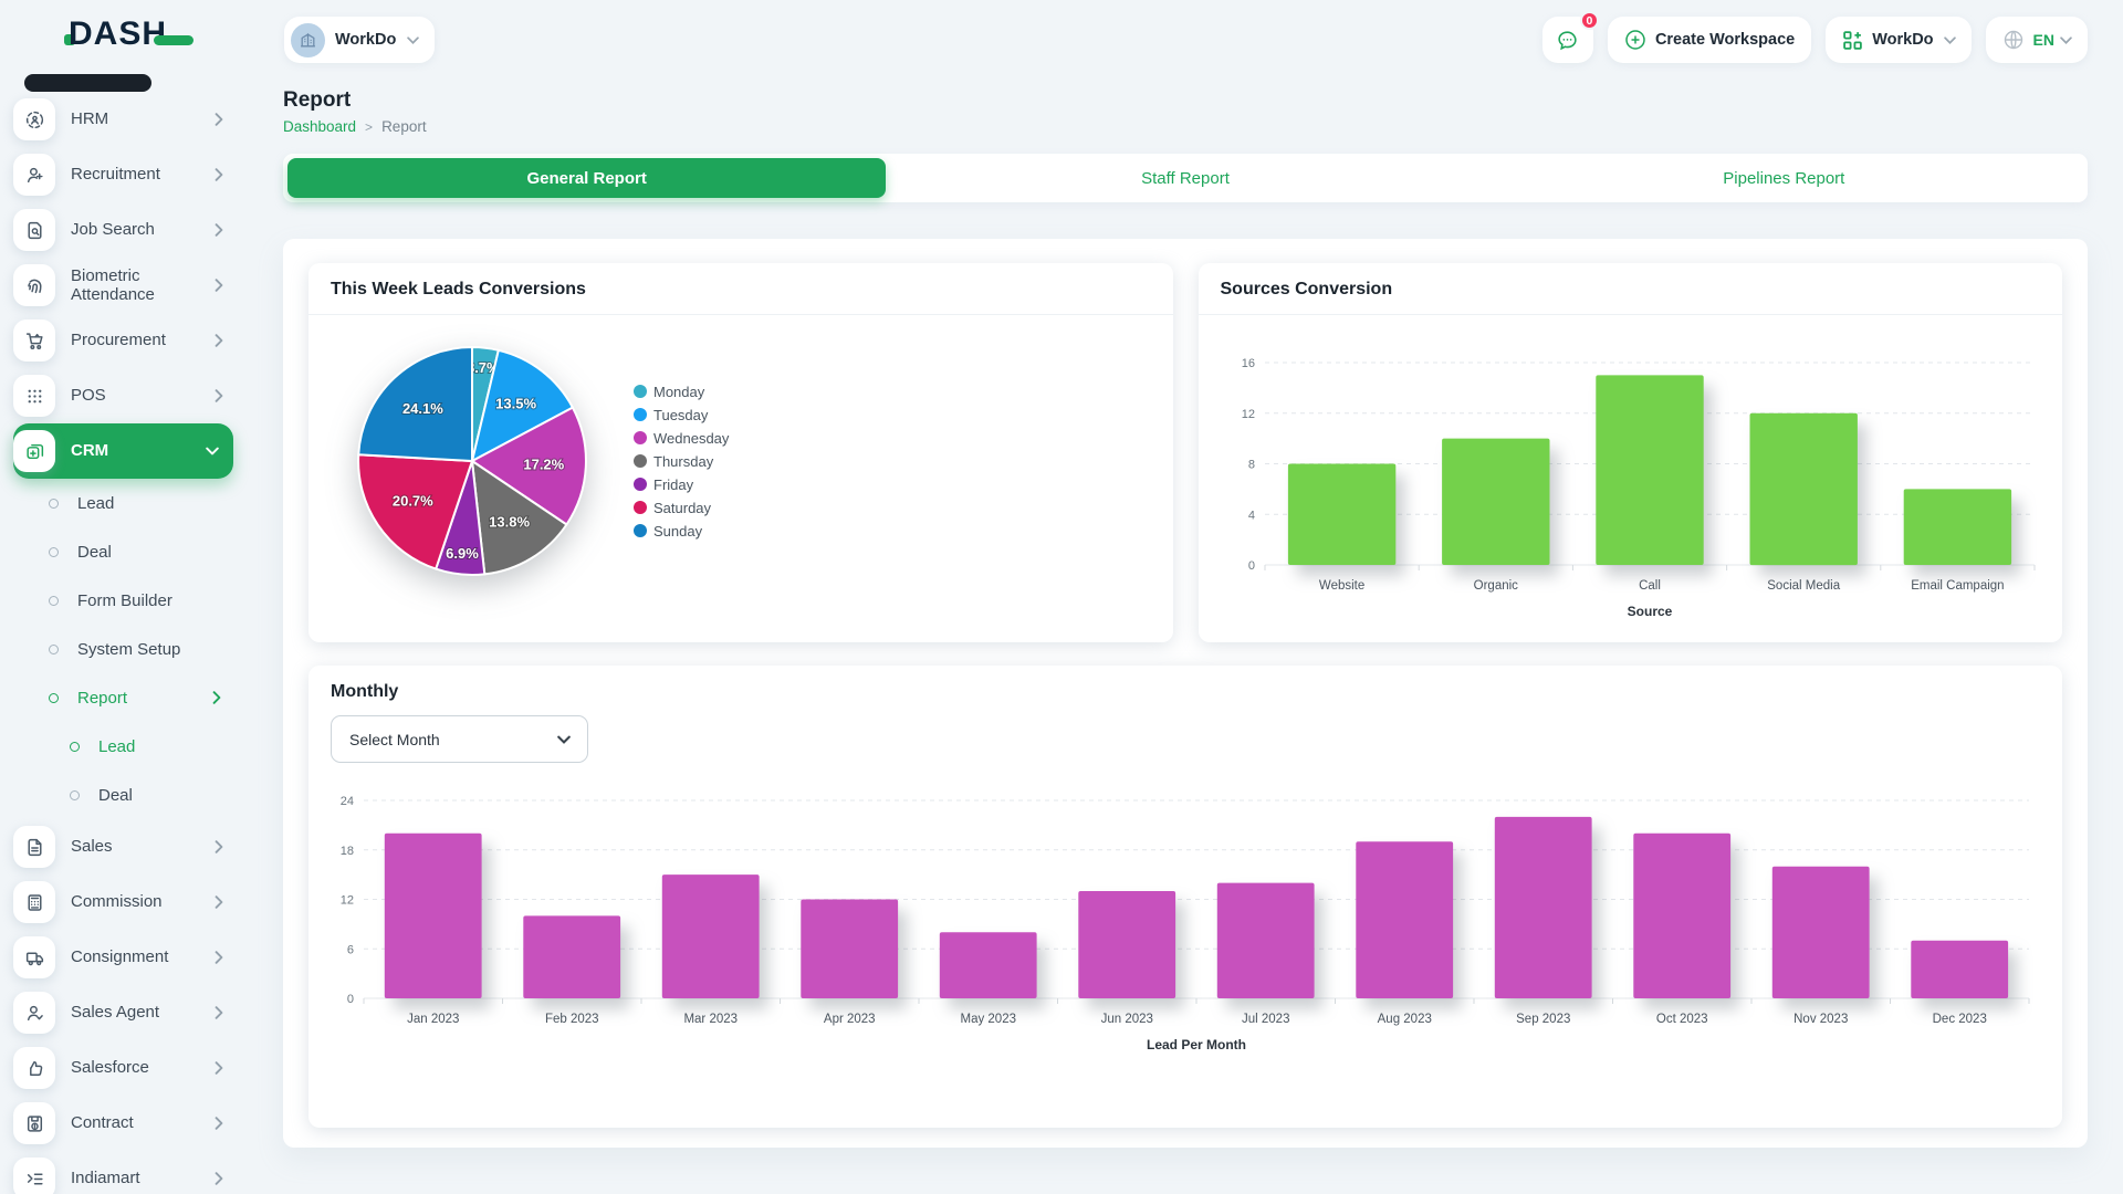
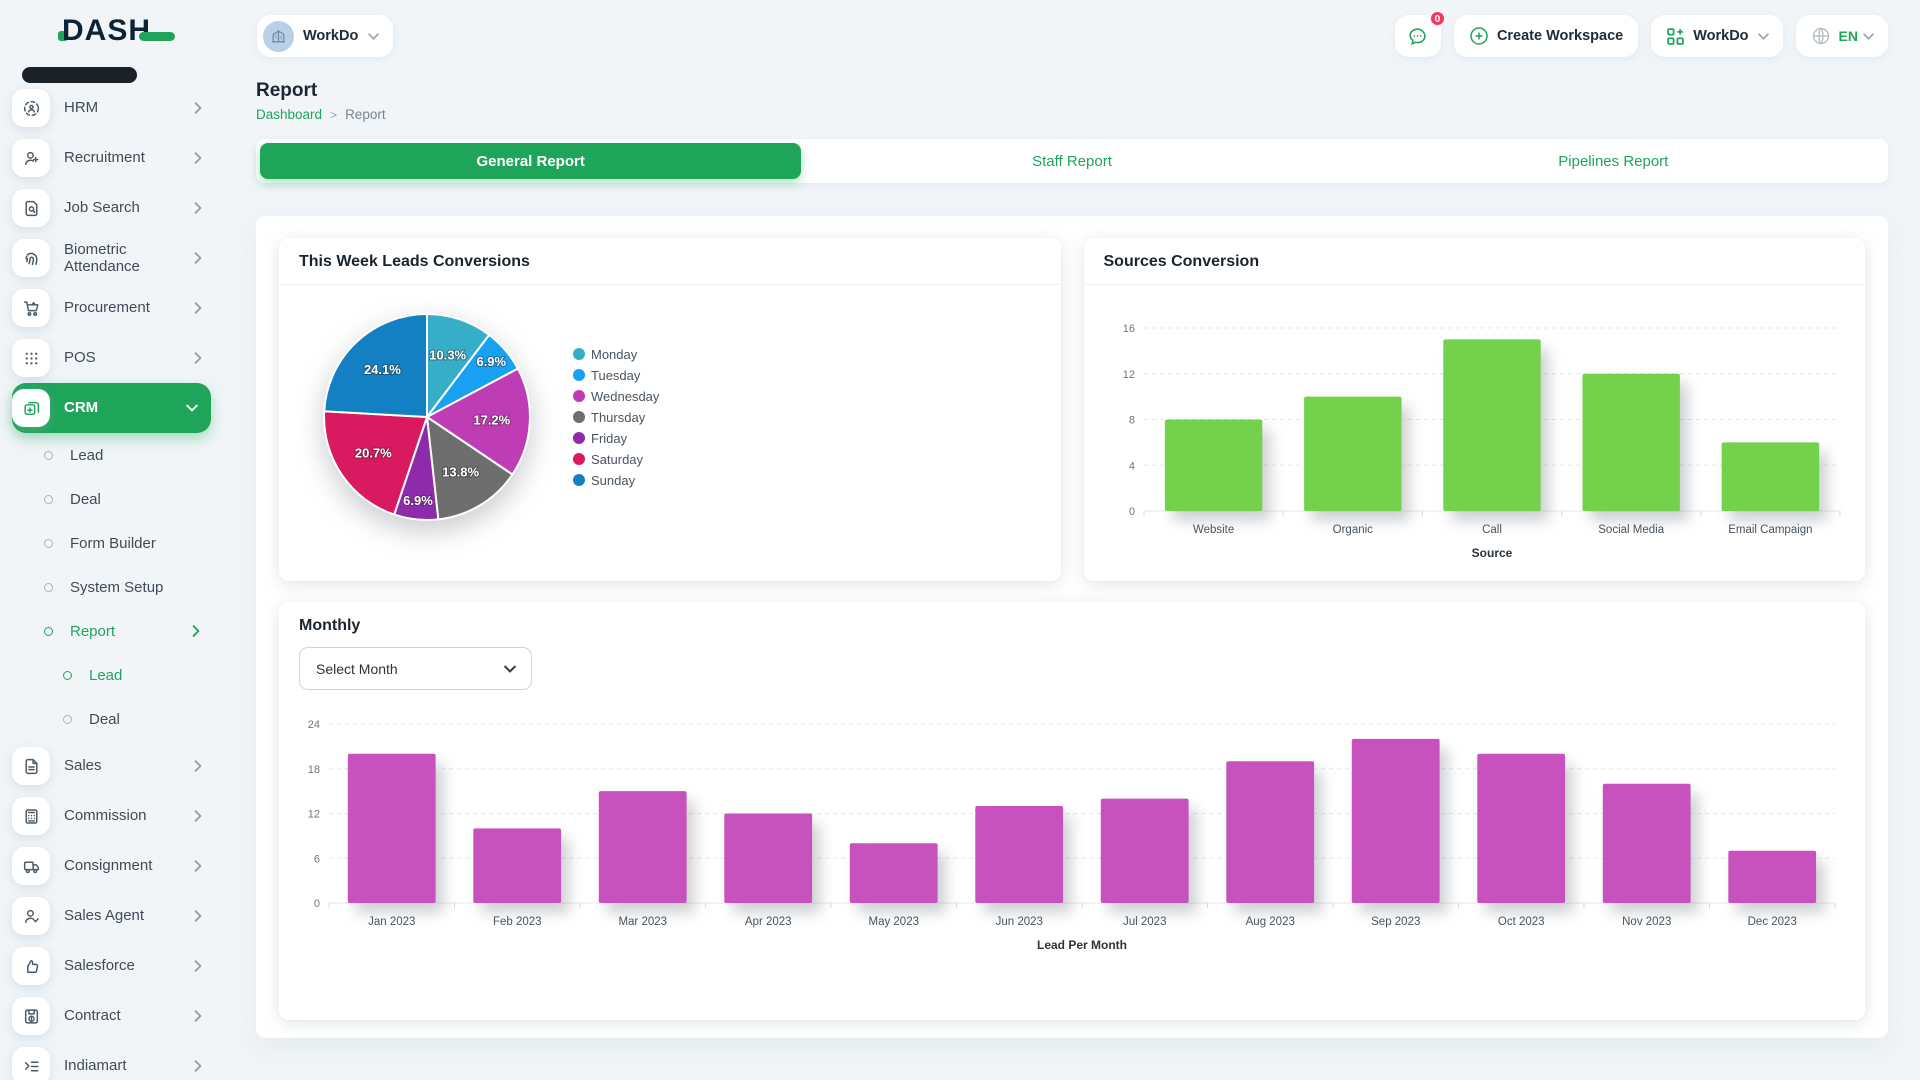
This Week Leads Conversions/Monday: 3.7% -> 10.3%
This Week Leads Conversions/Tuesday: 13.5% -> 6.9%
